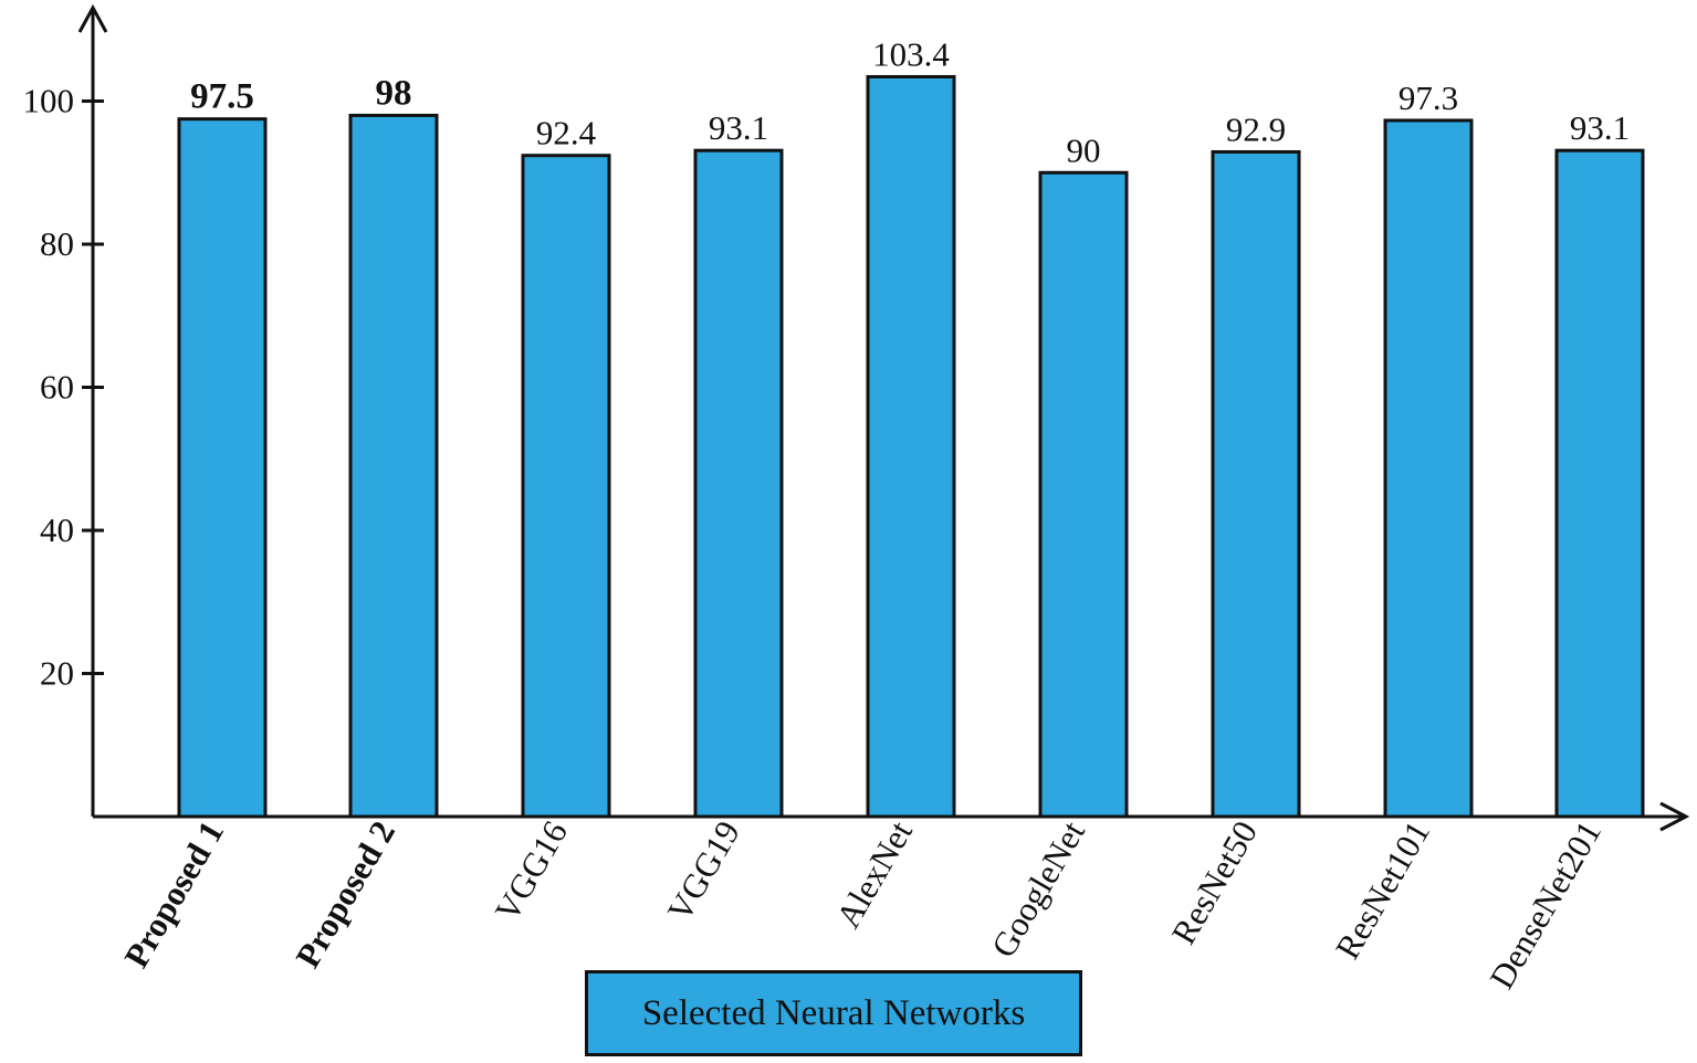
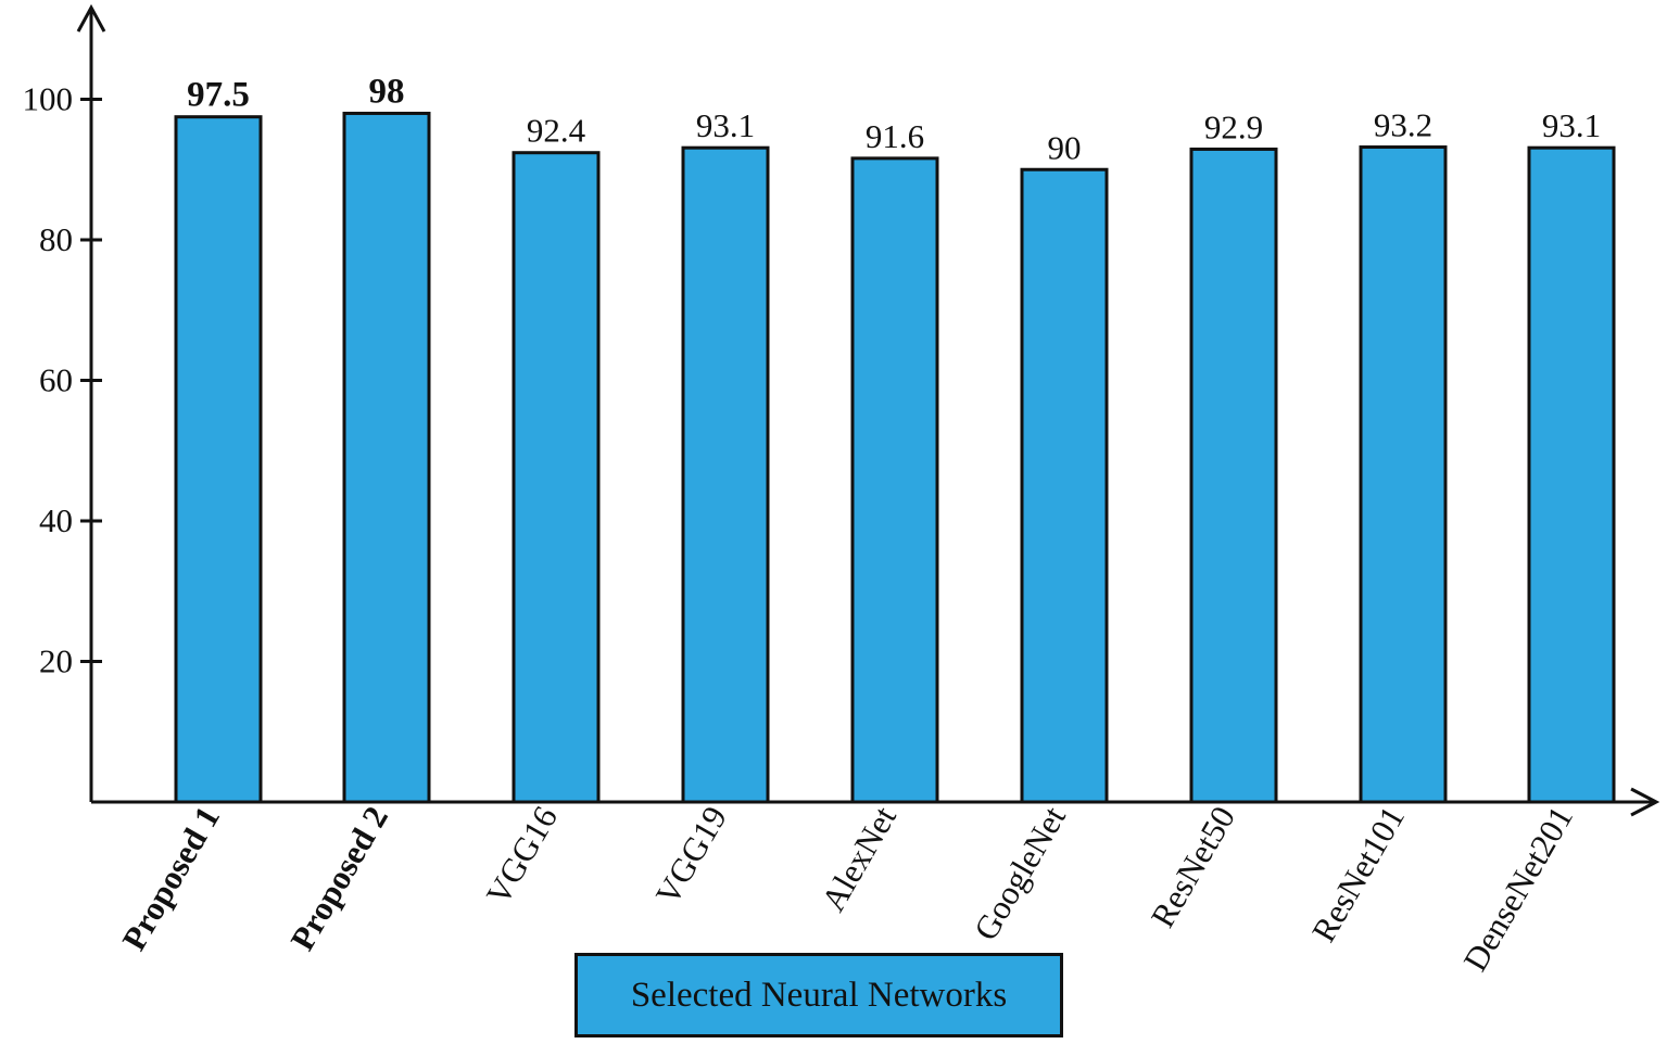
AlexNet: 103.4 -> 91.6
ResNet101: 97.3 -> 93.2
